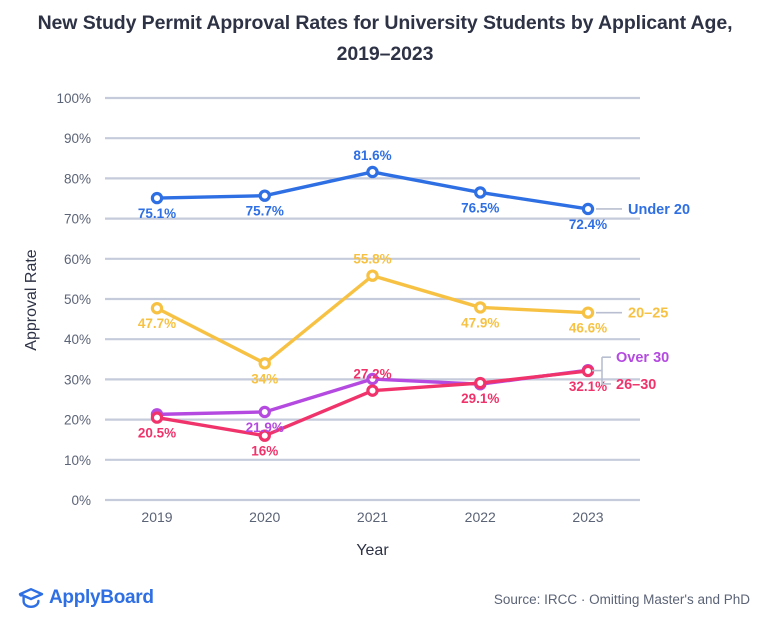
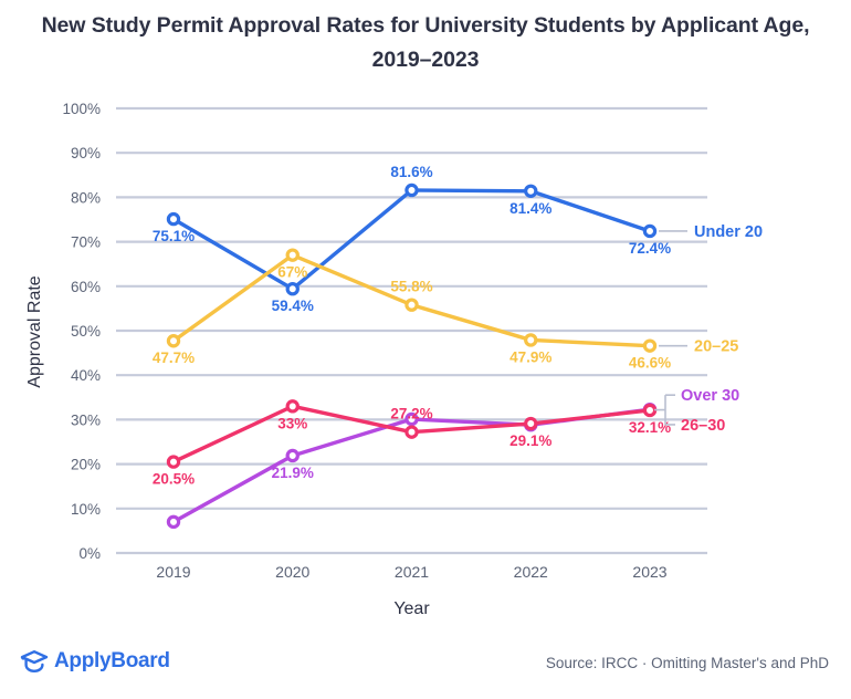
Over 30/2019: 21% -> 7%
Under 20/2020: 75.7% -> 59.4%
20–25/2020: 34% -> 67%
26–30/2020: 16% -> 33%
Under 20/2022: 76.5% -> 81.4%
